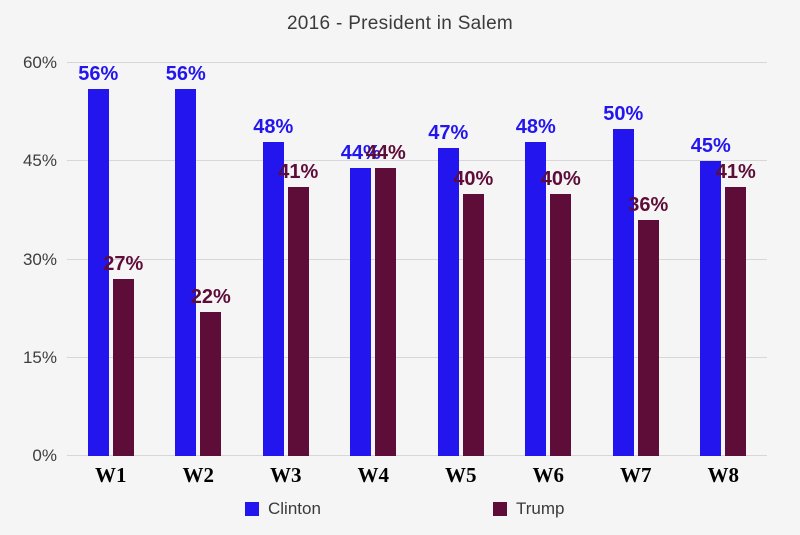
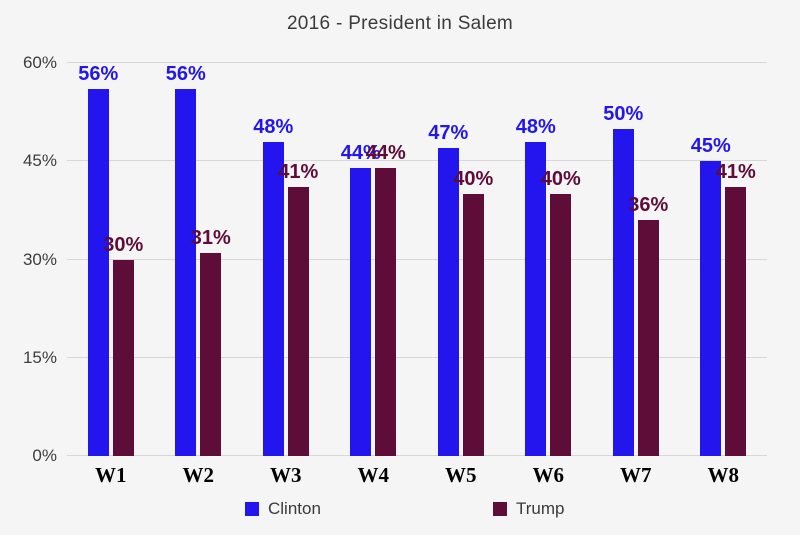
Trump/W1: 27% -> 30%
Trump/W2: 22% -> 31%
